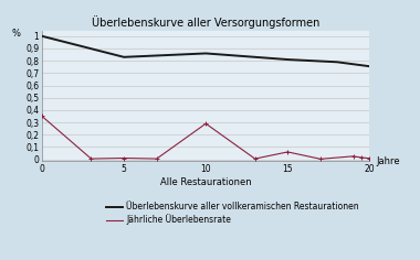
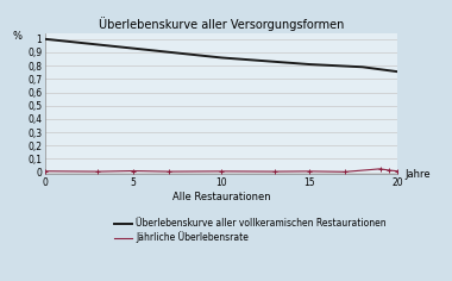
Jährliche Überlebensrate/0: 0,35 -> 0,01
Überlebenskurve aller vollkeramischen Restaurationen/5: 0,83 -> 0,93
Jährliche Überlebensrate/10: 0,29 -> 0,01
Jährliche Überlebensrate/15: 0,06 -> 0,01
